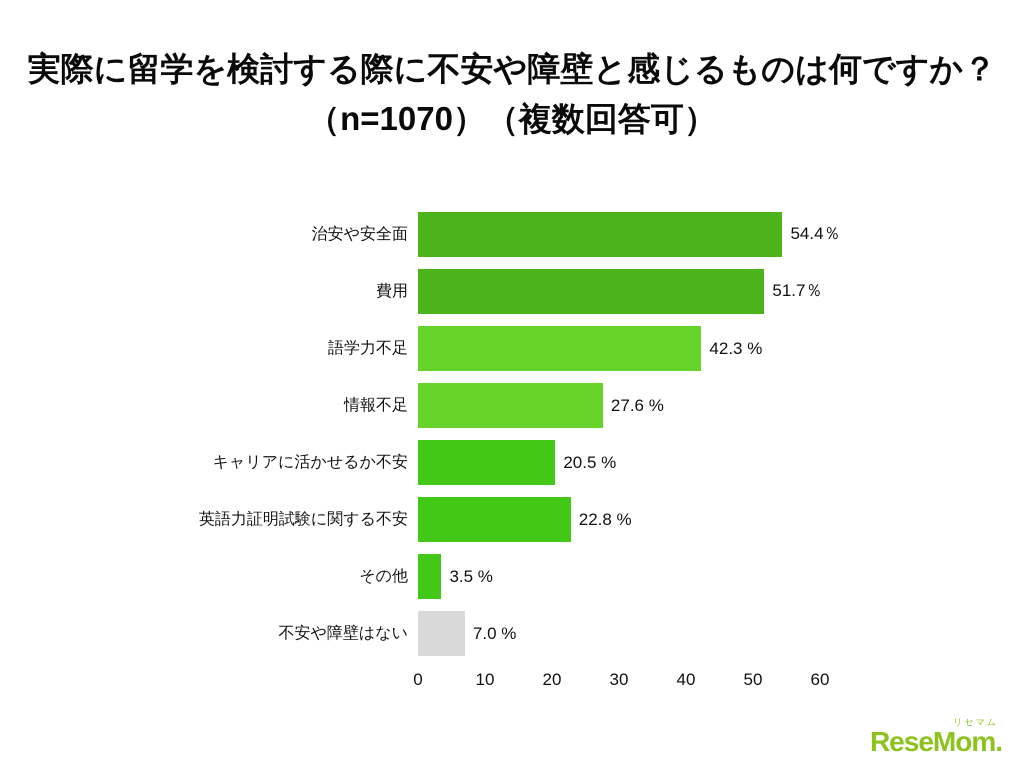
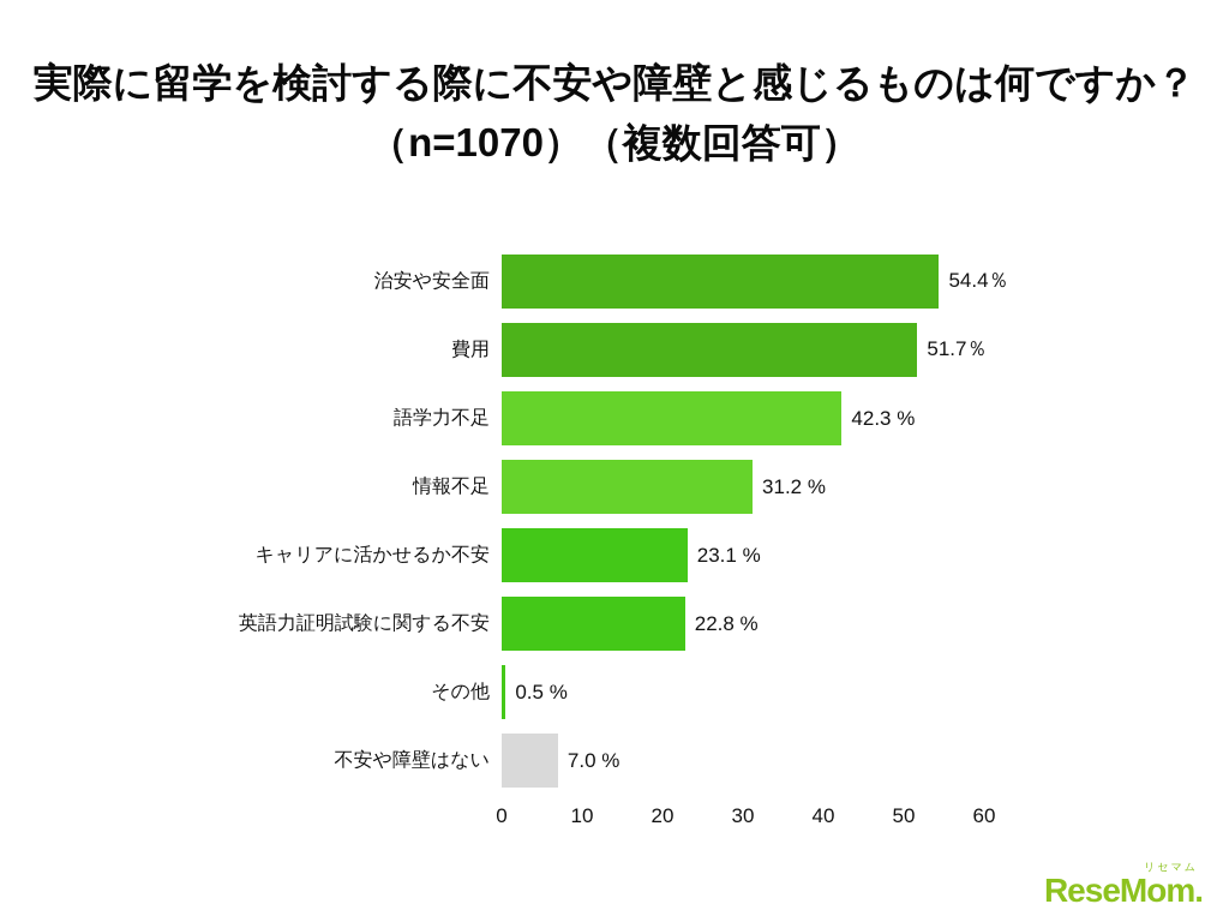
情報不足: 27.6 -> 31.2
キャリアに活かせるか不安: 20.5 -> 23.1
その他: 3.5 -> 0.5
